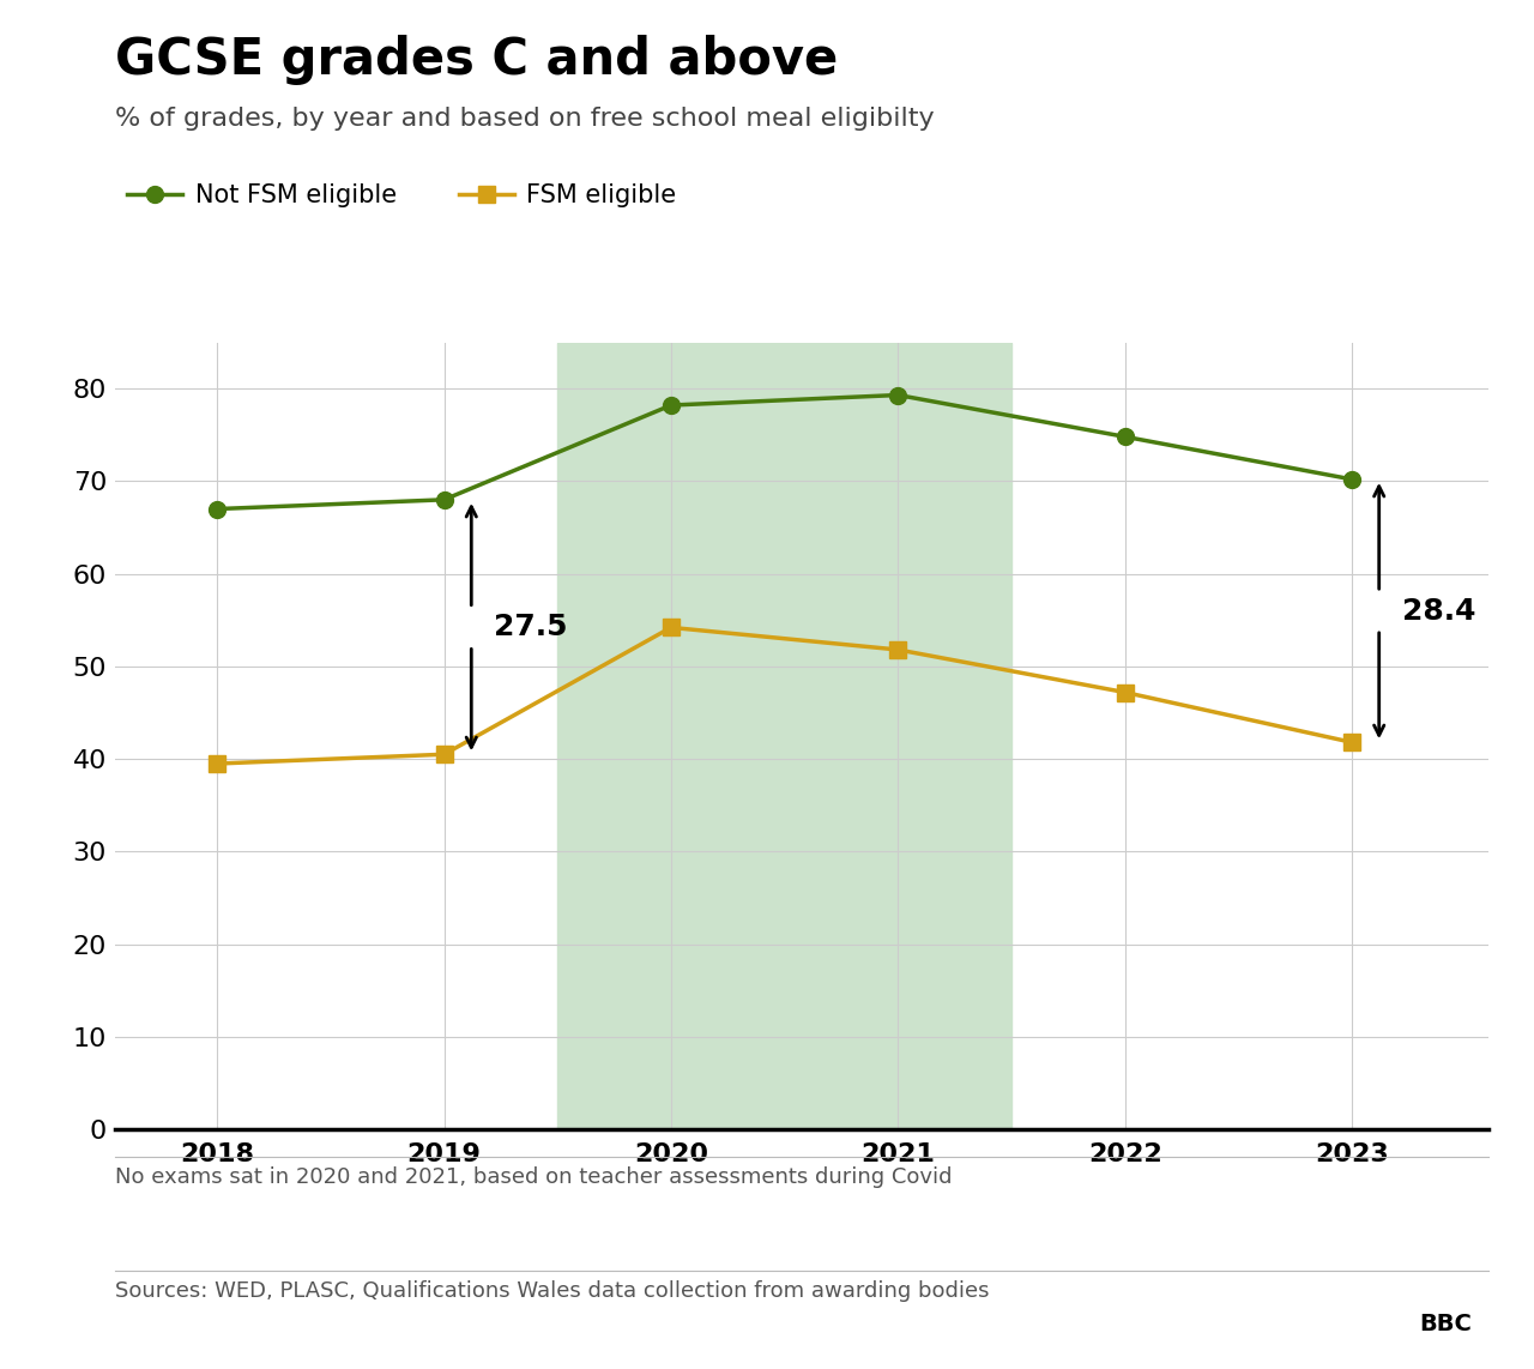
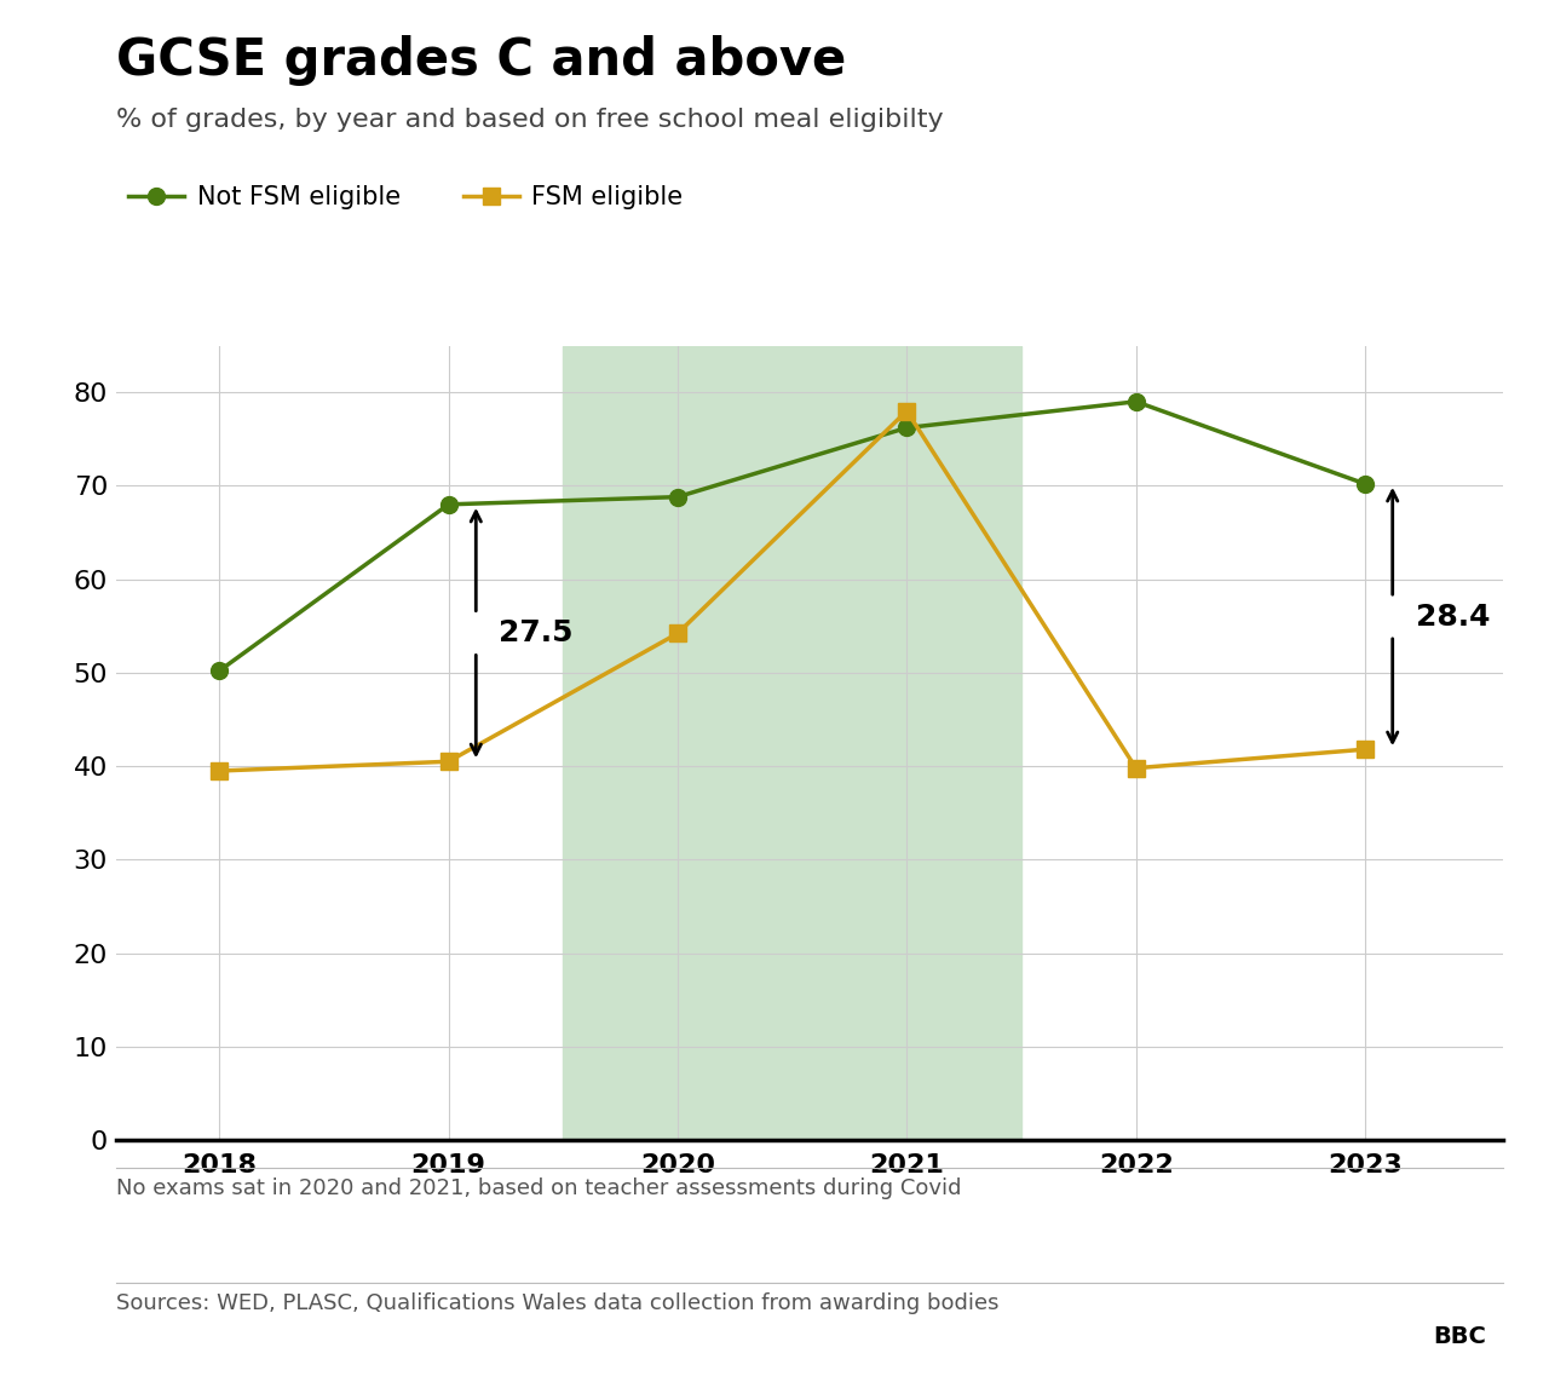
Not FSM eligible/2018: 67.0 -> 50.2
Not FSM eligible/2020: 78.2 -> 68.8
Not FSM eligible/2021: 79.3 -> 76.2
FSM eligible/2021: 51.8 -> 78.0
Not FSM eligible/2022: 74.8 -> 79.0
FSM eligible/2022: 47.2 -> 39.8
